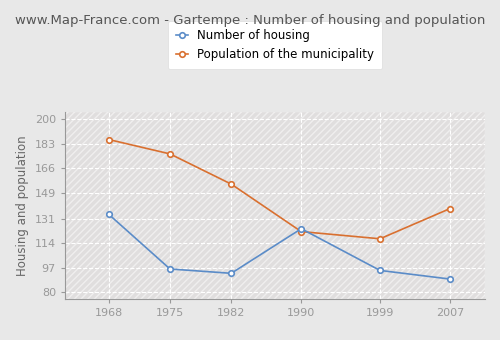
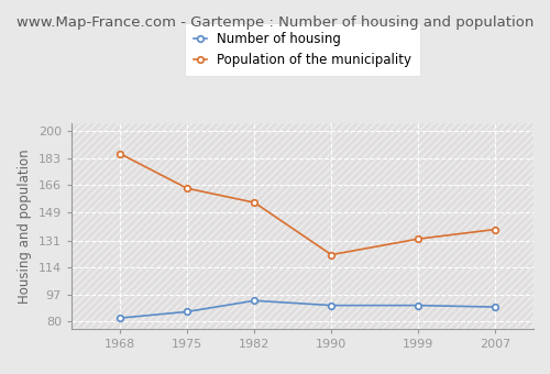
Number of housing/1968: 134 -> 82
Number of housing/1975: 96 -> 86
Population of the municipality/1975: 176 -> 164
Number of housing/1990: 124 -> 90
Number of housing/1999: 95 -> 90
Population of the municipality/1999: 117 -> 132
